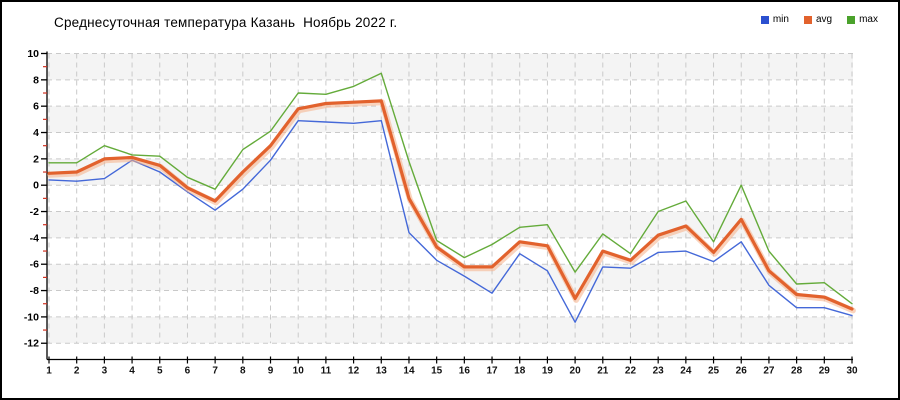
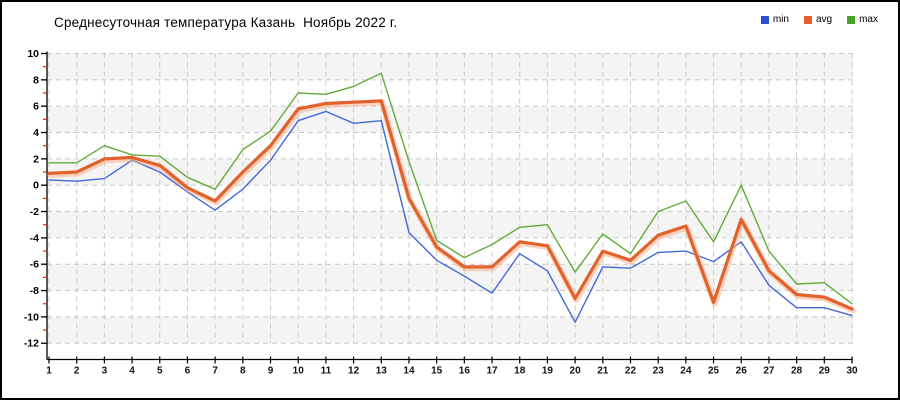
min/11: 4.8 -> 5.6
avg/25: -5.1 -> -8.9
